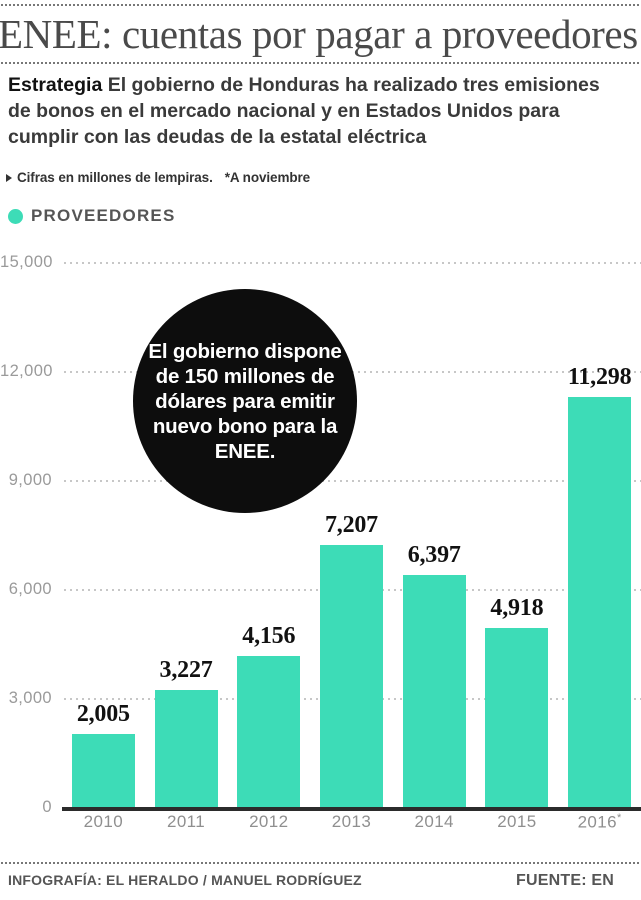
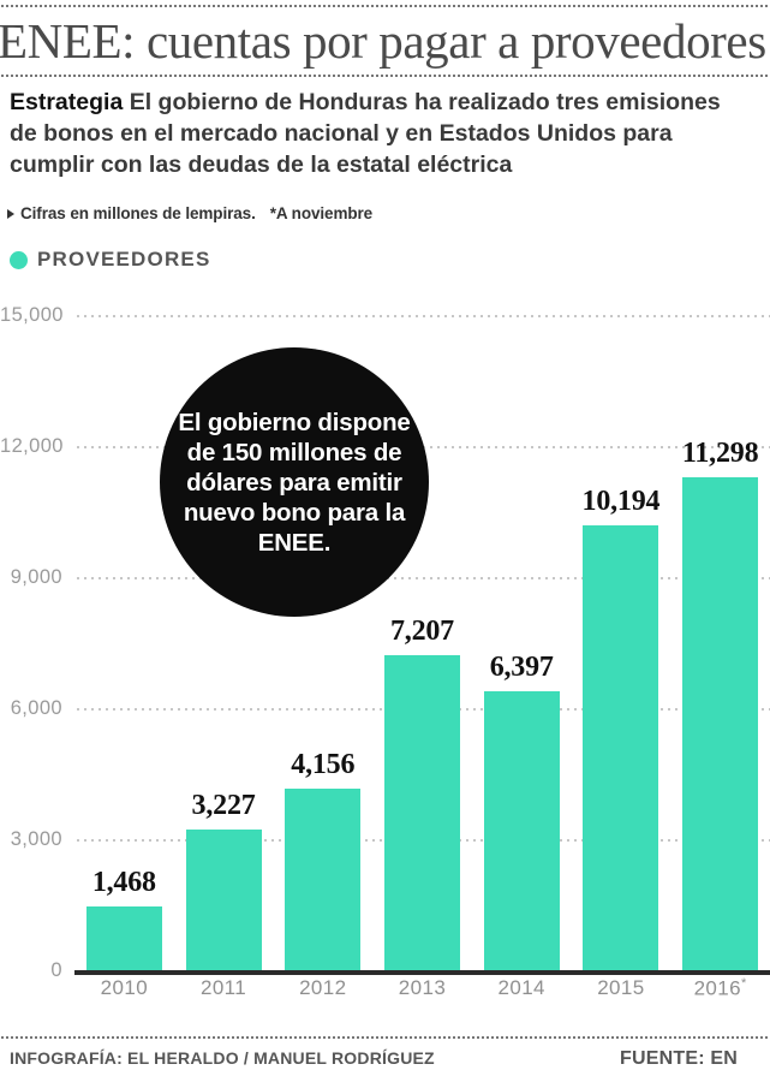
2010: 2,005 -> 1,468
2015: 4,918 -> 10,194
